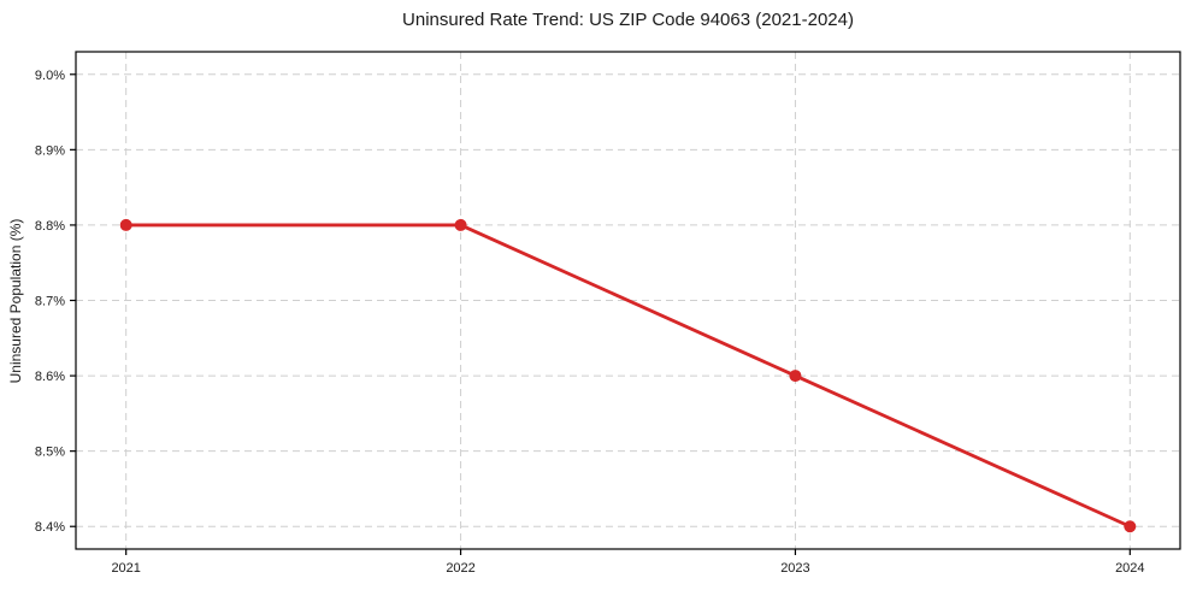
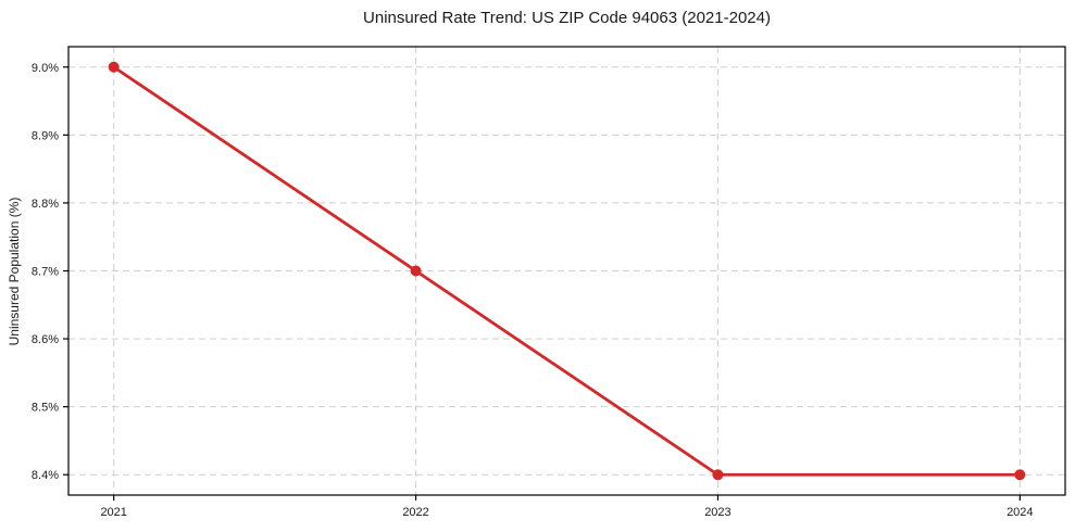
2021: 8.8% -> 9.0%
2022: 8.8% -> 8.7%
2023: 8.6% -> 8.4%
